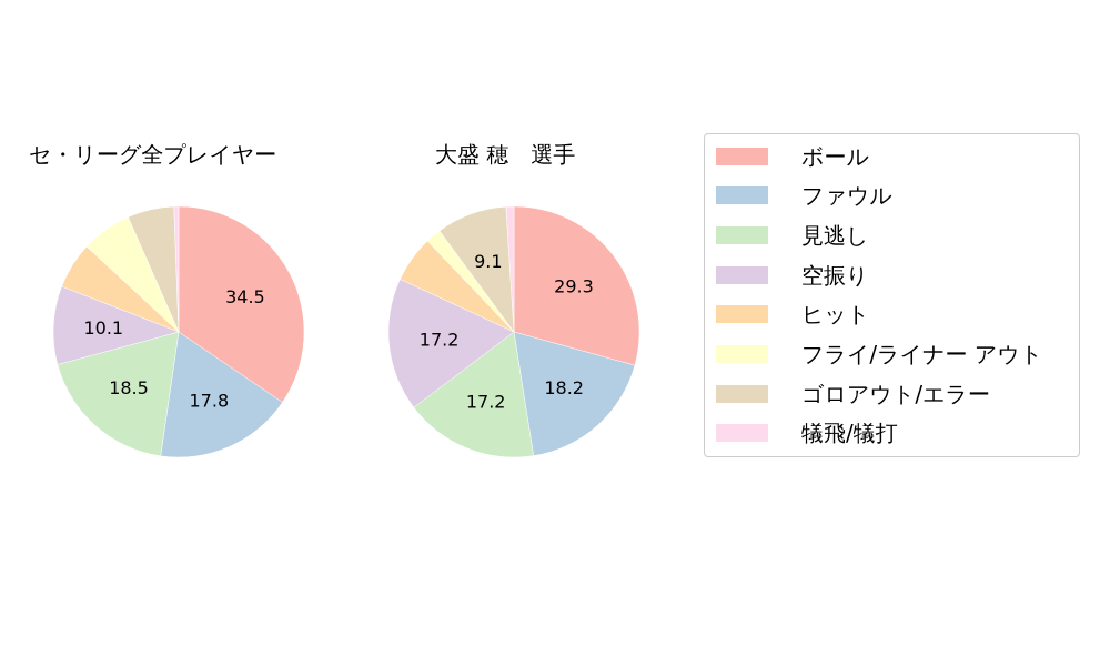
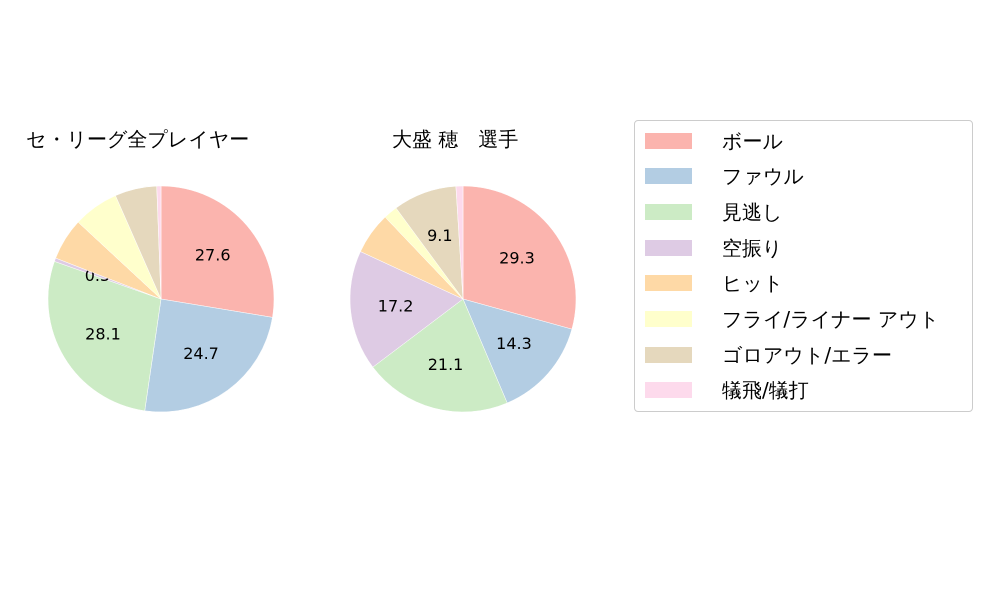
セ・リーグ全プレイヤー/ボール: 34.5 -> 27.6
セ・リーグ全プレイヤー/ファウル: 17.8 -> 24.7
セ・リーグ全プレイヤー/見逃し: 18.5 -> 28.1
セ・リーグ全プレイヤー/空振り: 10.1 -> 0.5
大盛 穂 選手/ファウル: 18.2 -> 14.3
大盛 穂 選手/見逃し: 17.2 -> 21.1
